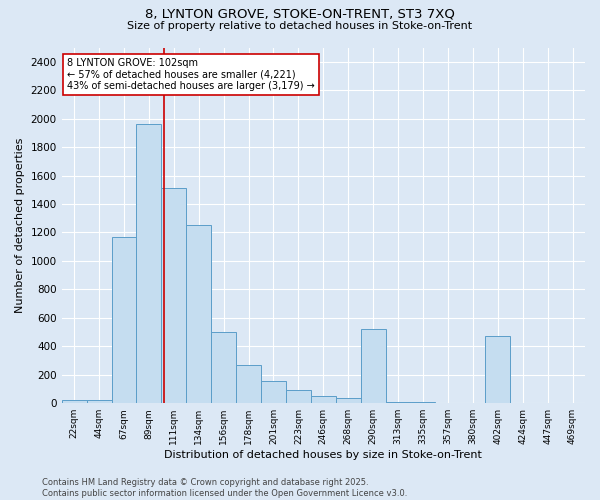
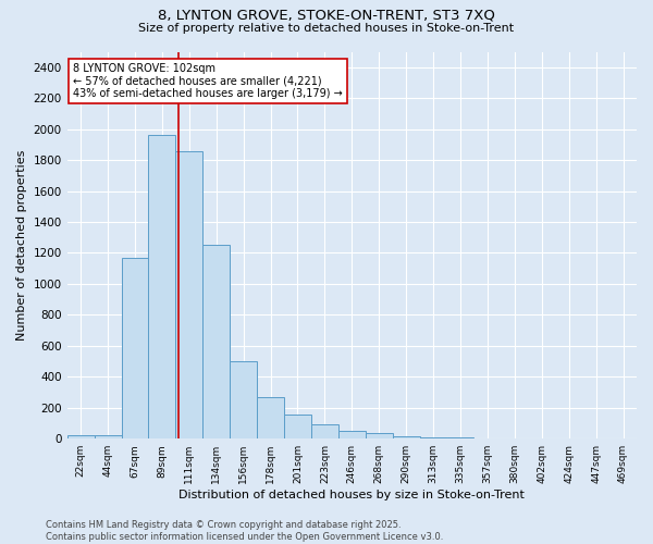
111sqm: 1510 -> 1860
290sqm: 520 -> 20
402sqm: 470 -> 0
